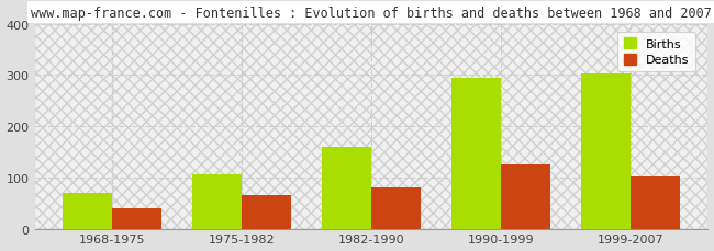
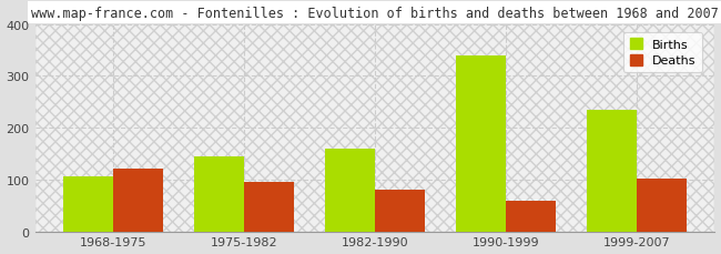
Births/1968-1975: 70 -> 105
Deaths/1968-1975: 40 -> 120
Births/1975-1982: 105 -> 145
Deaths/1975-1982: 65 -> 95
Births/1990-1999: 295 -> 340
Deaths/1990-1999: 125 -> 60
Births/1999-2007: 302 -> 235
